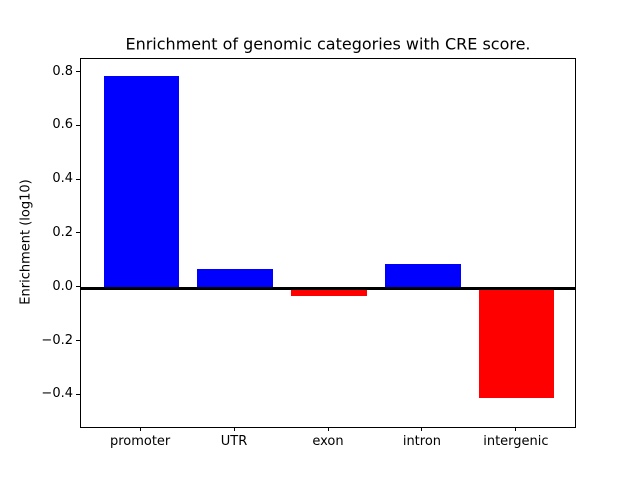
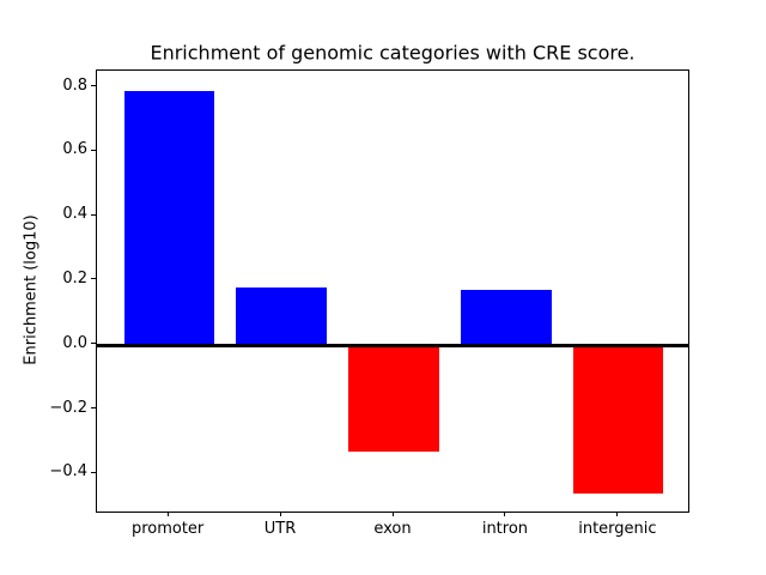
UTR: 0.07 -> 0.18
exon: -0.03 -> -0.33
intron: 0.09 -> 0.17
intergenic: -0.41 -> -0.46
